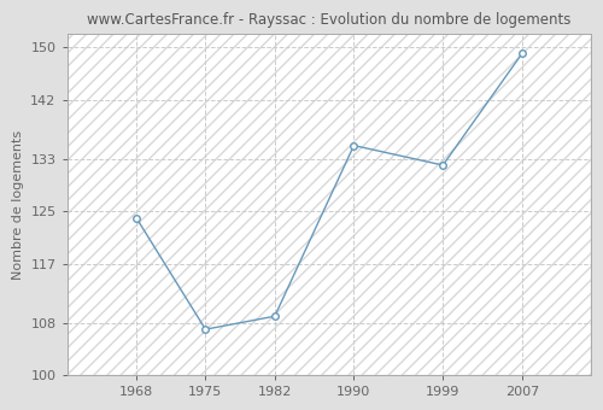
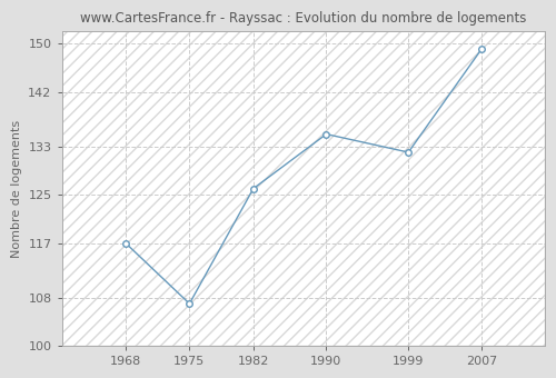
1968: 124 -> 117
1982: 109 -> 126
